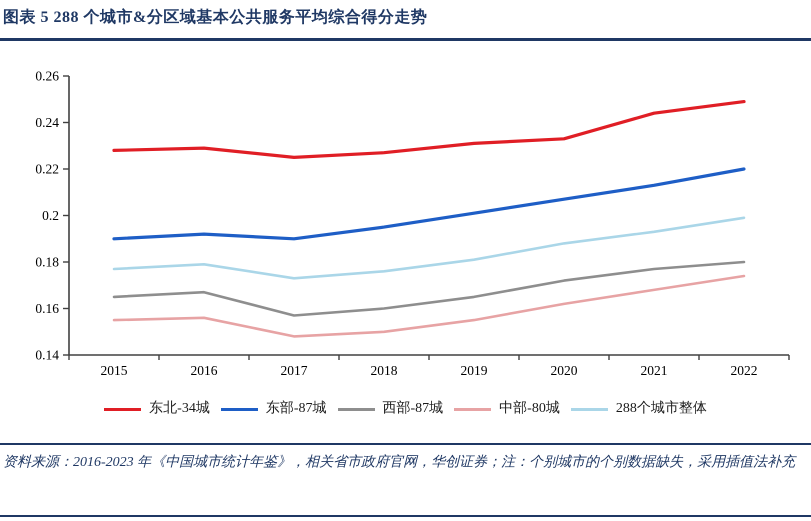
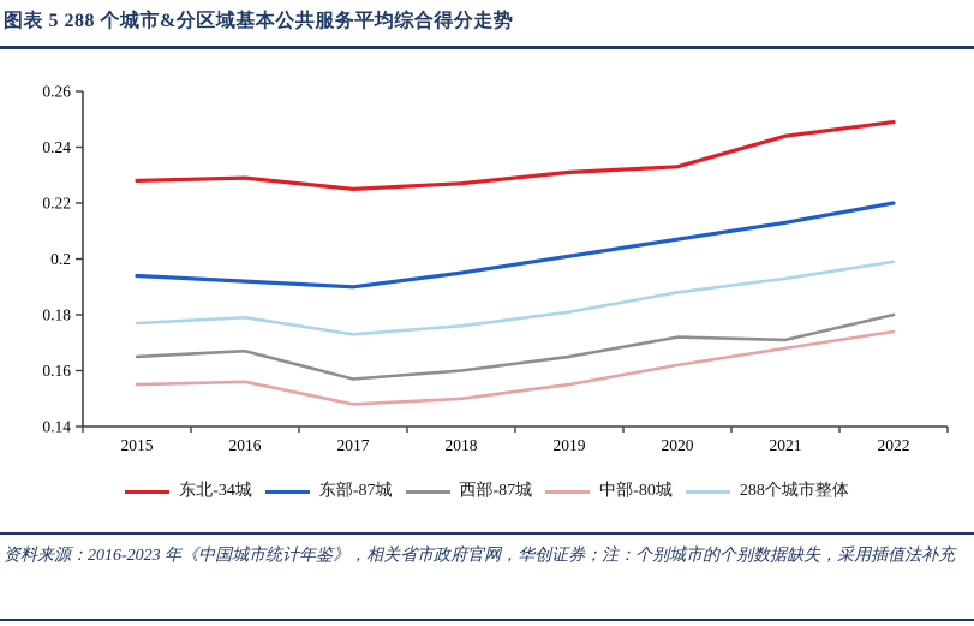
东部-87城/2015: 0.190 -> 0.194
西部-87城/2021: 0.177 -> 0.171
